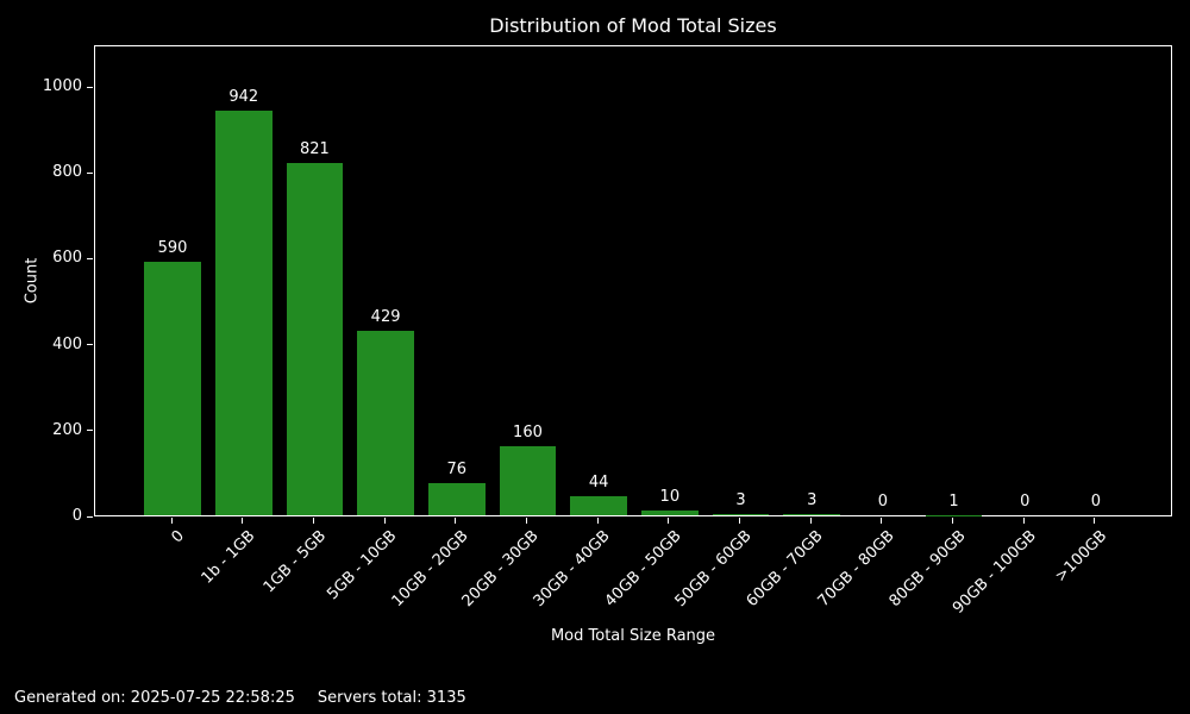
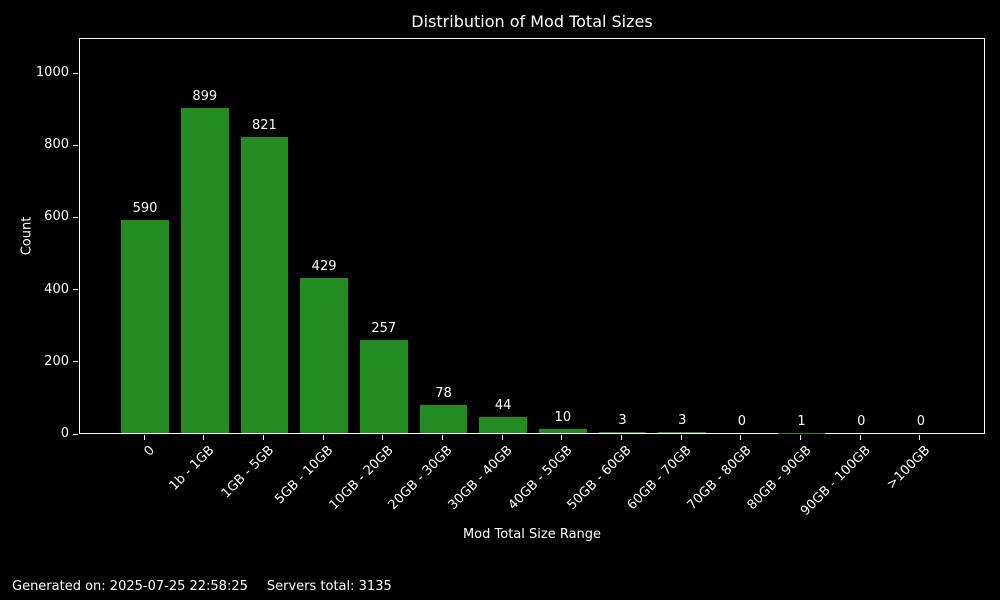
1b - 1GB: 942 -> 899
10GB - 20GB: 76 -> 257
20GB - 30GB: 160 -> 78
